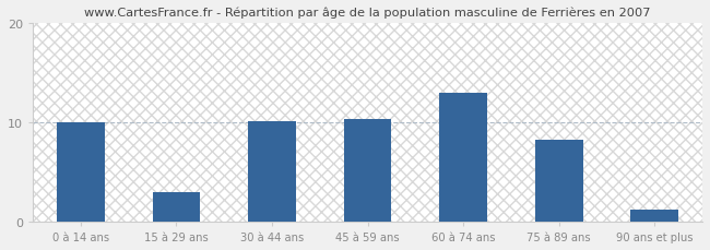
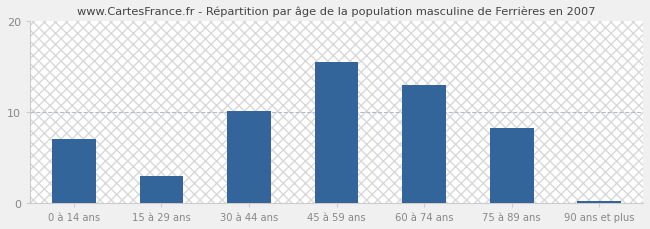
0 à 14 ans: 10.0 -> 7.0
45 à 59 ans: 10.4 -> 15.5
90 ans et plus: 1.2 -> 0.2
